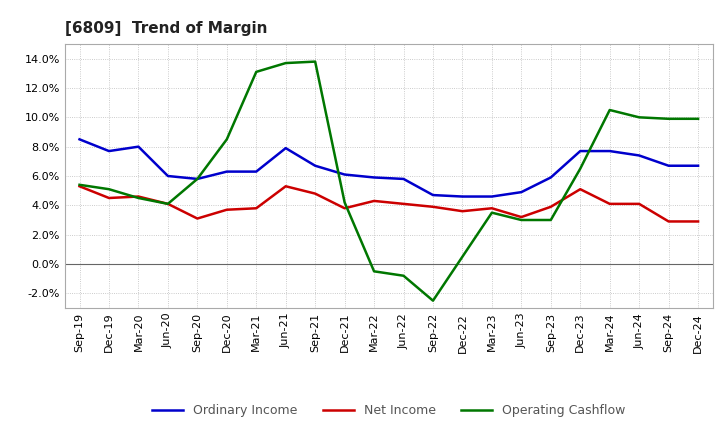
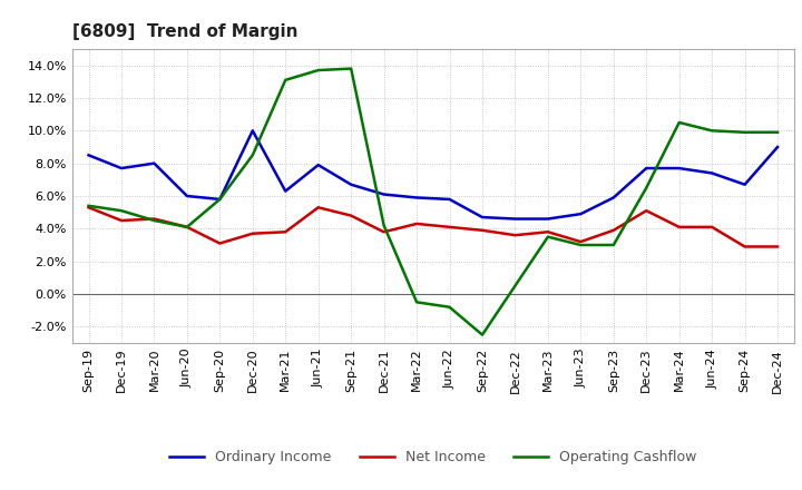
Ordinary Income/Dec-20: 6.3% -> 10.0%
Ordinary Income/Dec-24: 6.7% -> 9.0%
